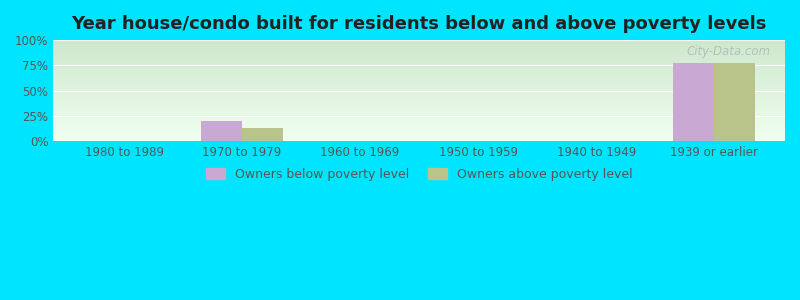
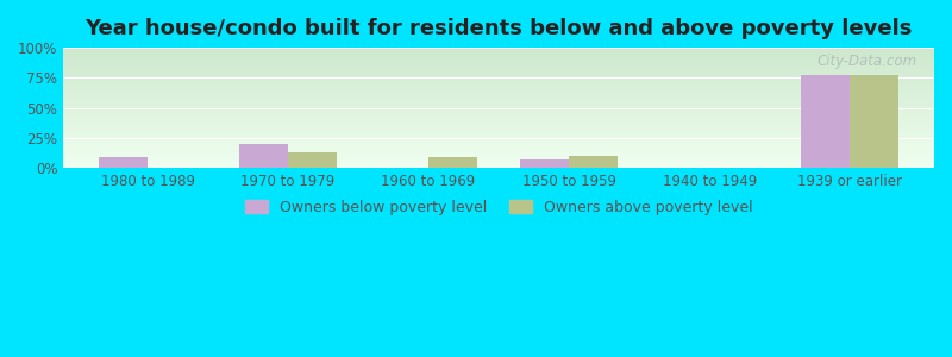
Owners below poverty level/1980 to 1989: 0% -> 9%
Owners above poverty level/1960 to 1969: 0% -> 9%
Owners below poverty level/1950 to 1959: 0% -> 7%
Owners above poverty level/1950 to 1959: 0% -> 10%
